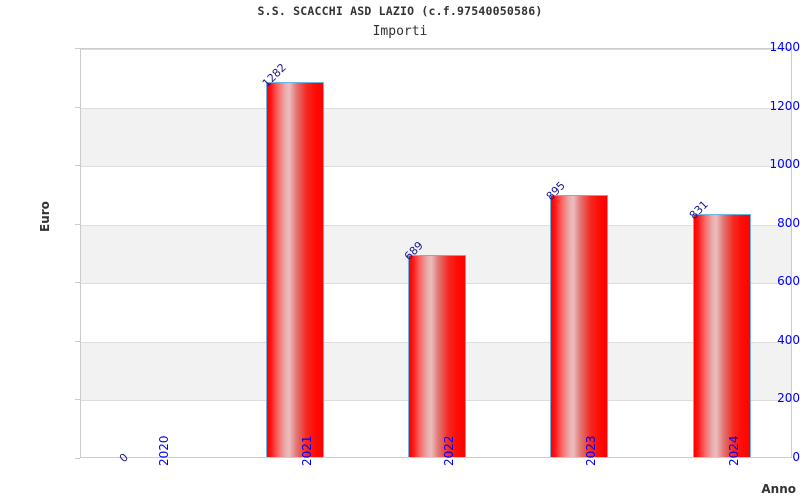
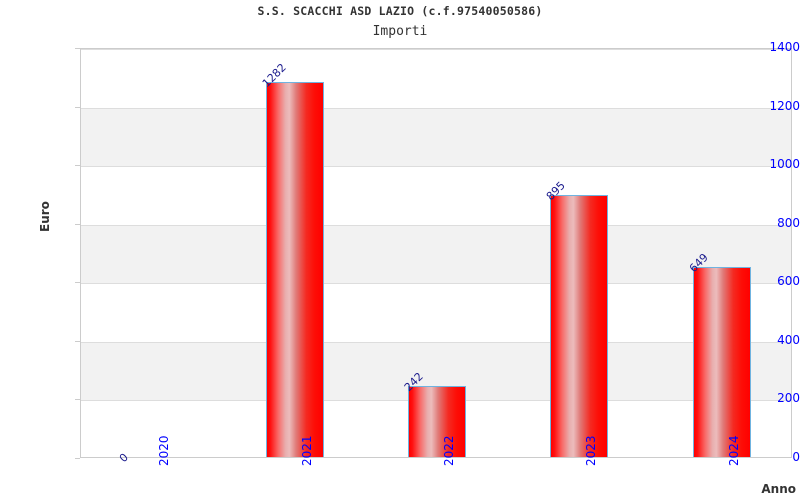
2022: 689 -> 242
2024: 831 -> 649
